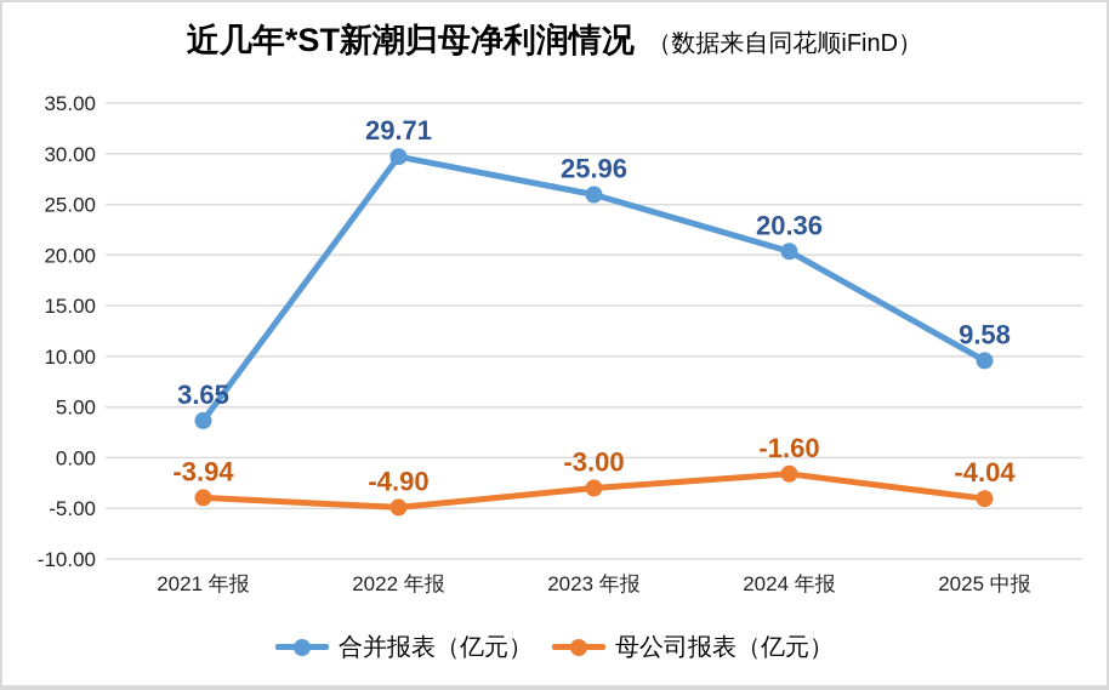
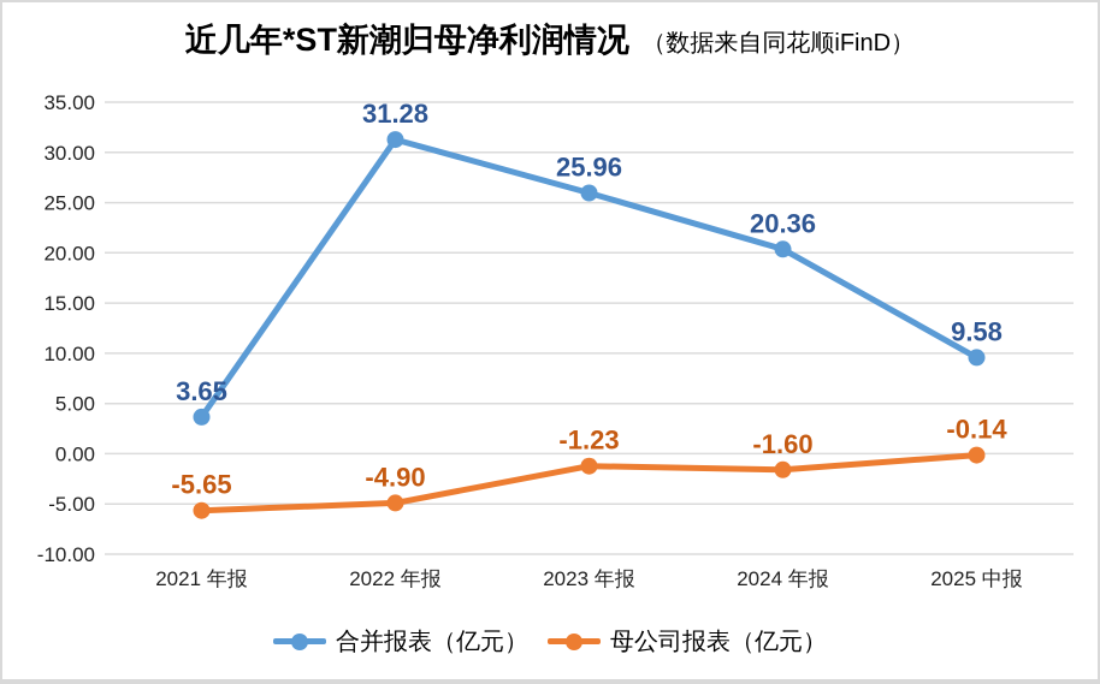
母公司报表（亿元）/2021 年报: -3.94 -> -5.65
合并报表（亿元）/2022 年报: 29.71 -> 31.28
母公司报表（亿元）/2023 年报: -3.00 -> -1.23
母公司报表（亿元）/2025 中报: -4.04 -> -0.14
